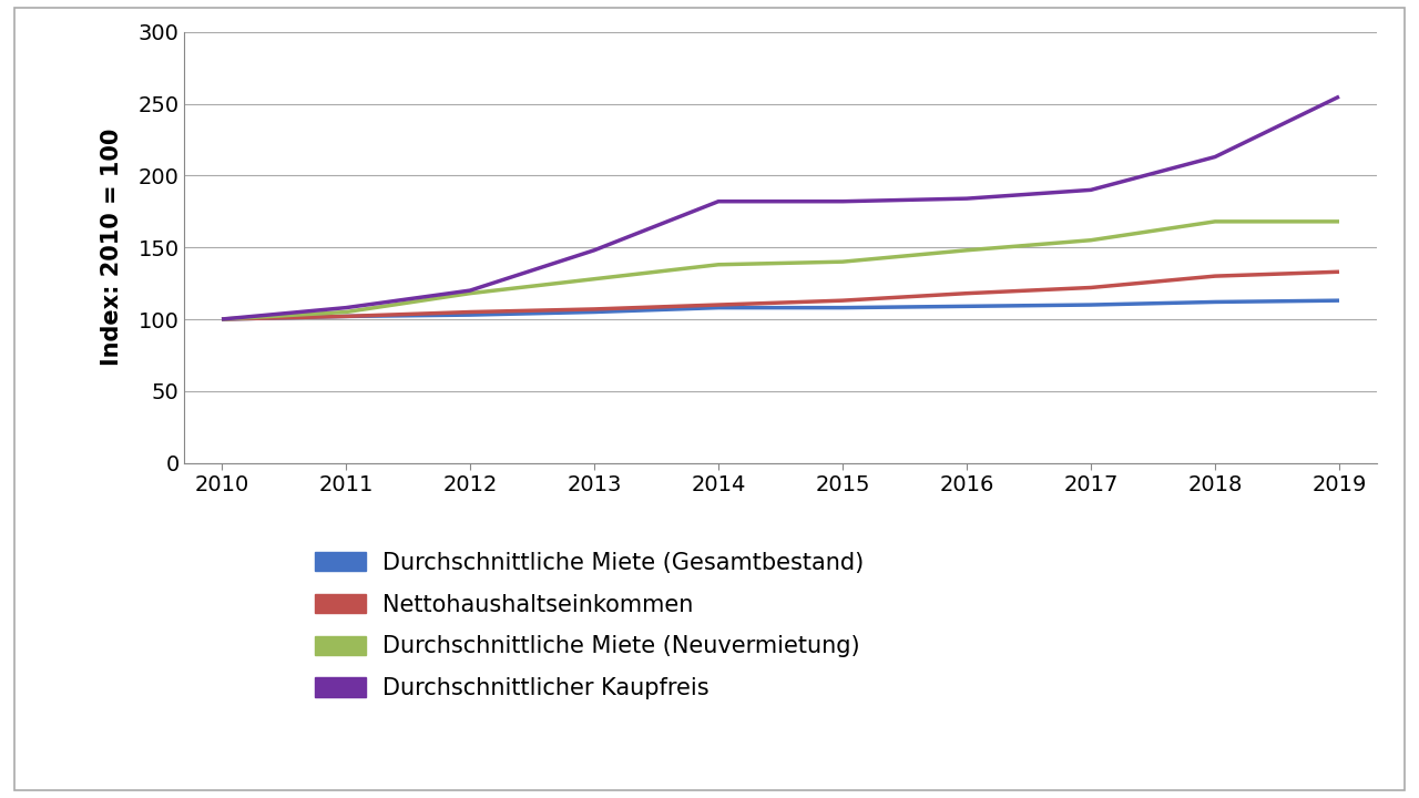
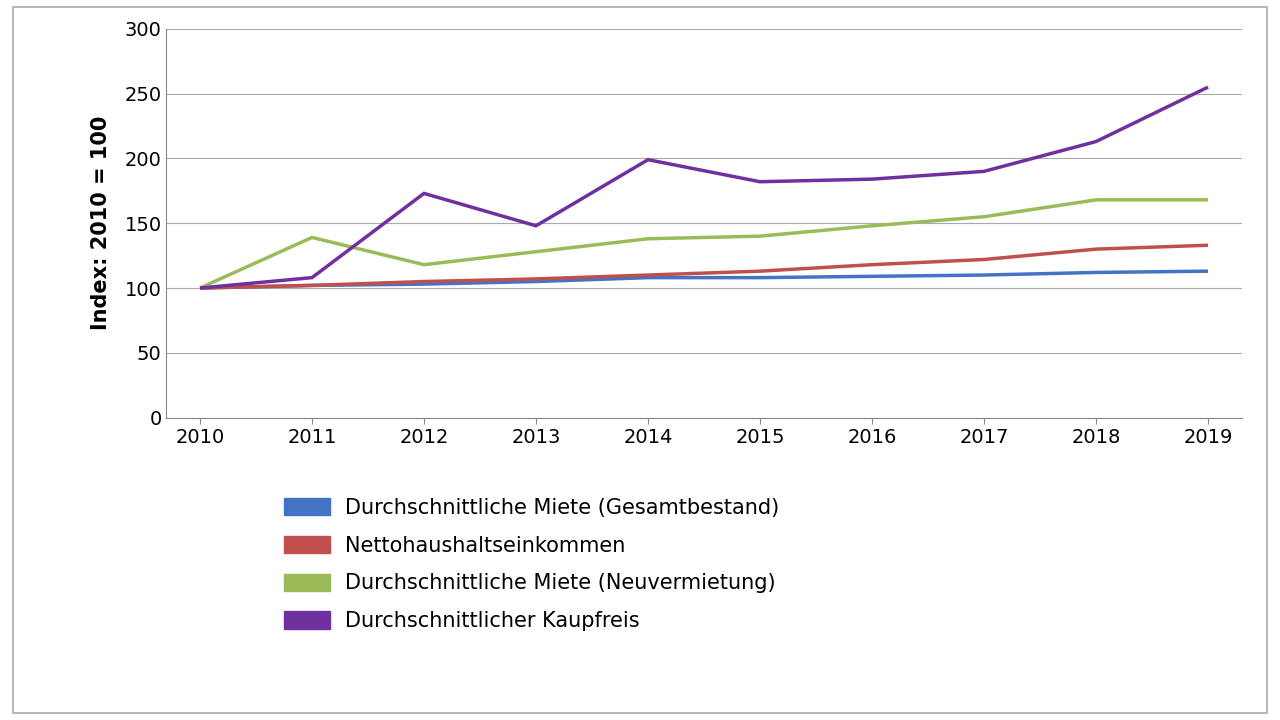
Durchschnittliche Miete (Neuvermietung)/2011: 105 -> 139
Durchschnittlicher Kaupfreis/2012: 120 -> 173
Durchschnittlicher Kaupfreis/2014: 182 -> 199
